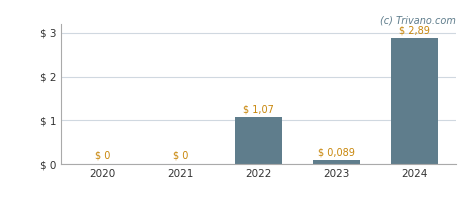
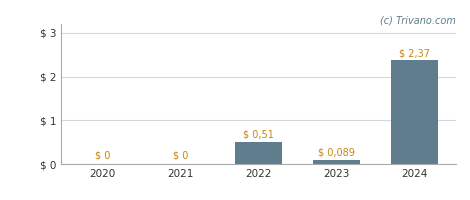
2022: 1,07 -> 0,51
2024: 2,89 -> 2,37
